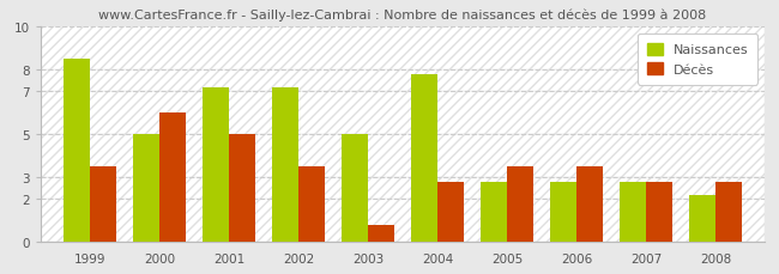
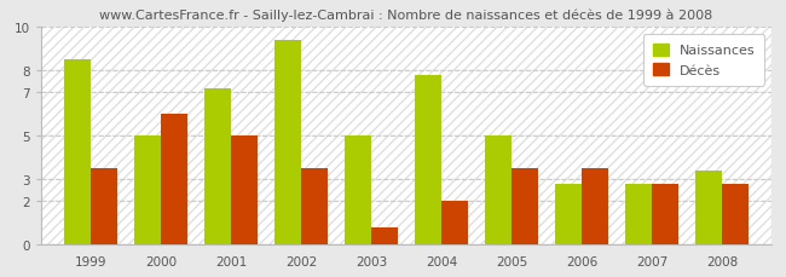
Naissances/2002: 7.2 -> 9.4
Décès/2004: 2.8 -> 2.0
Naissances/2005: 2.8 -> 5.0
Naissances/2008: 2.2 -> 3.4
